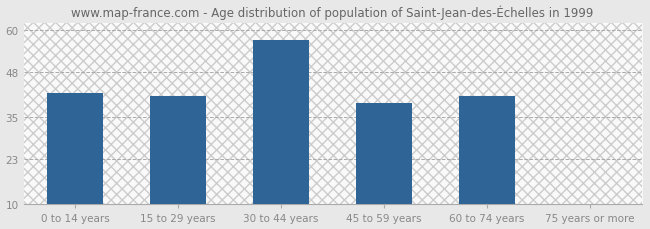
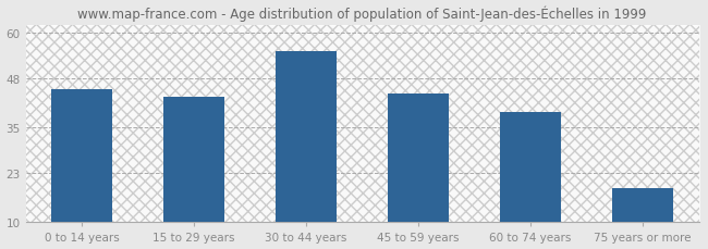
0 to 14 years: 42 -> 45
15 to 29 years: 41 -> 43
30 to 44 years: 57 -> 55
45 to 59 years: 39 -> 44
60 to 74 years: 41 -> 39
75 years or more: 10 -> 19
